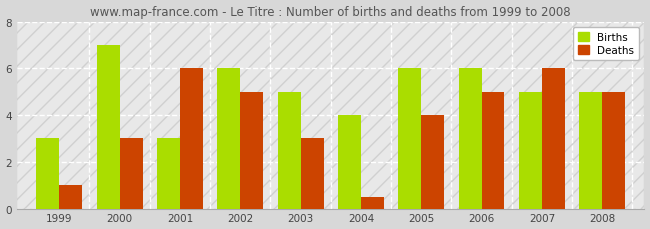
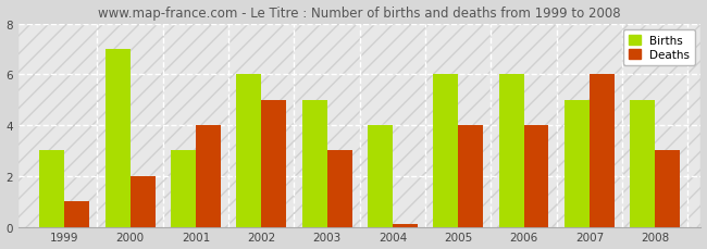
Deaths/2000: 3.0 -> 2.0
Deaths/2001: 6.0 -> 4.0
Deaths/2004: 0.5 -> 0.1
Deaths/2006: 5.0 -> 4.0
Deaths/2008: 5.0 -> 3.0
